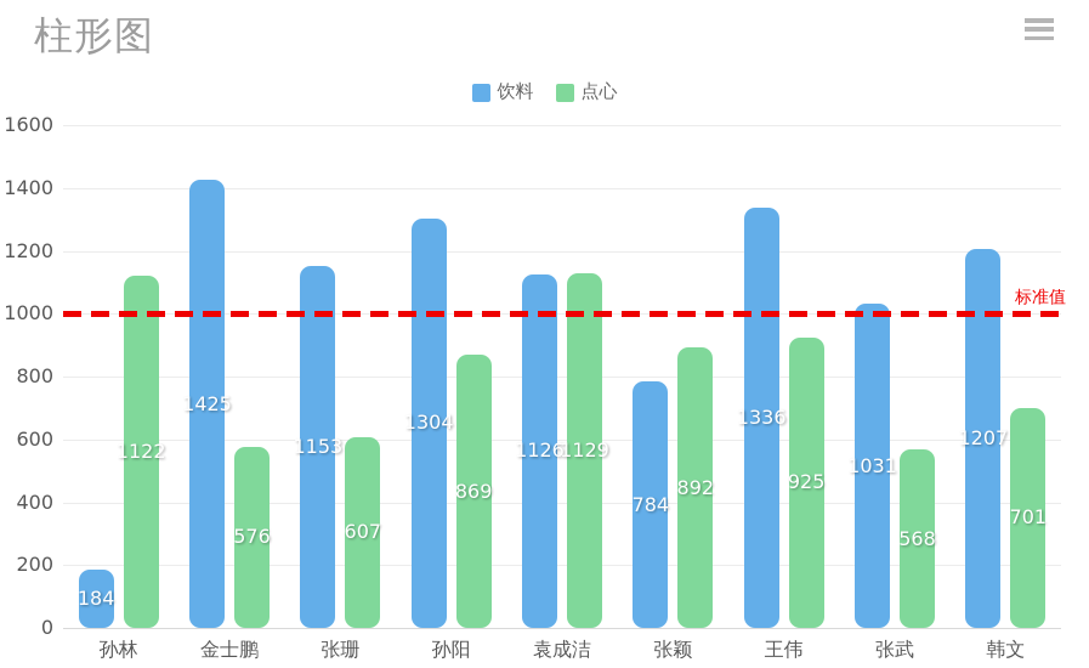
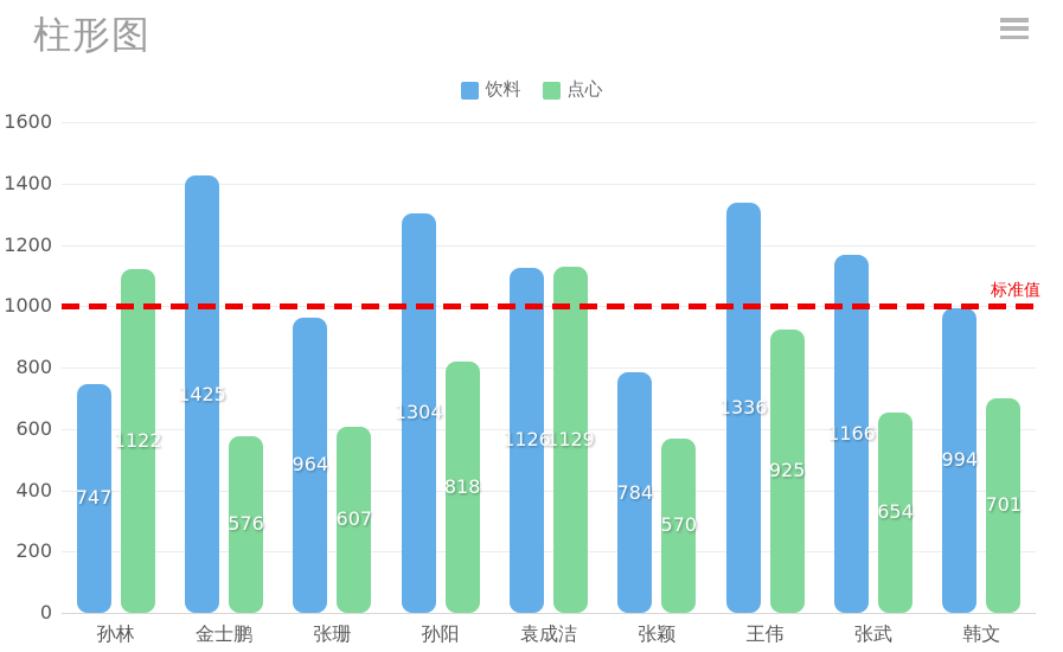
饮料/孙林: 184 -> 747
饮料/张珊: 1153 -> 964
点心/孙阳: 869 -> 818
点心/张颖: 892 -> 570
饮料/张武: 1031 -> 1166
点心/张武: 568 -> 654
饮料/韩文: 1207 -> 994
